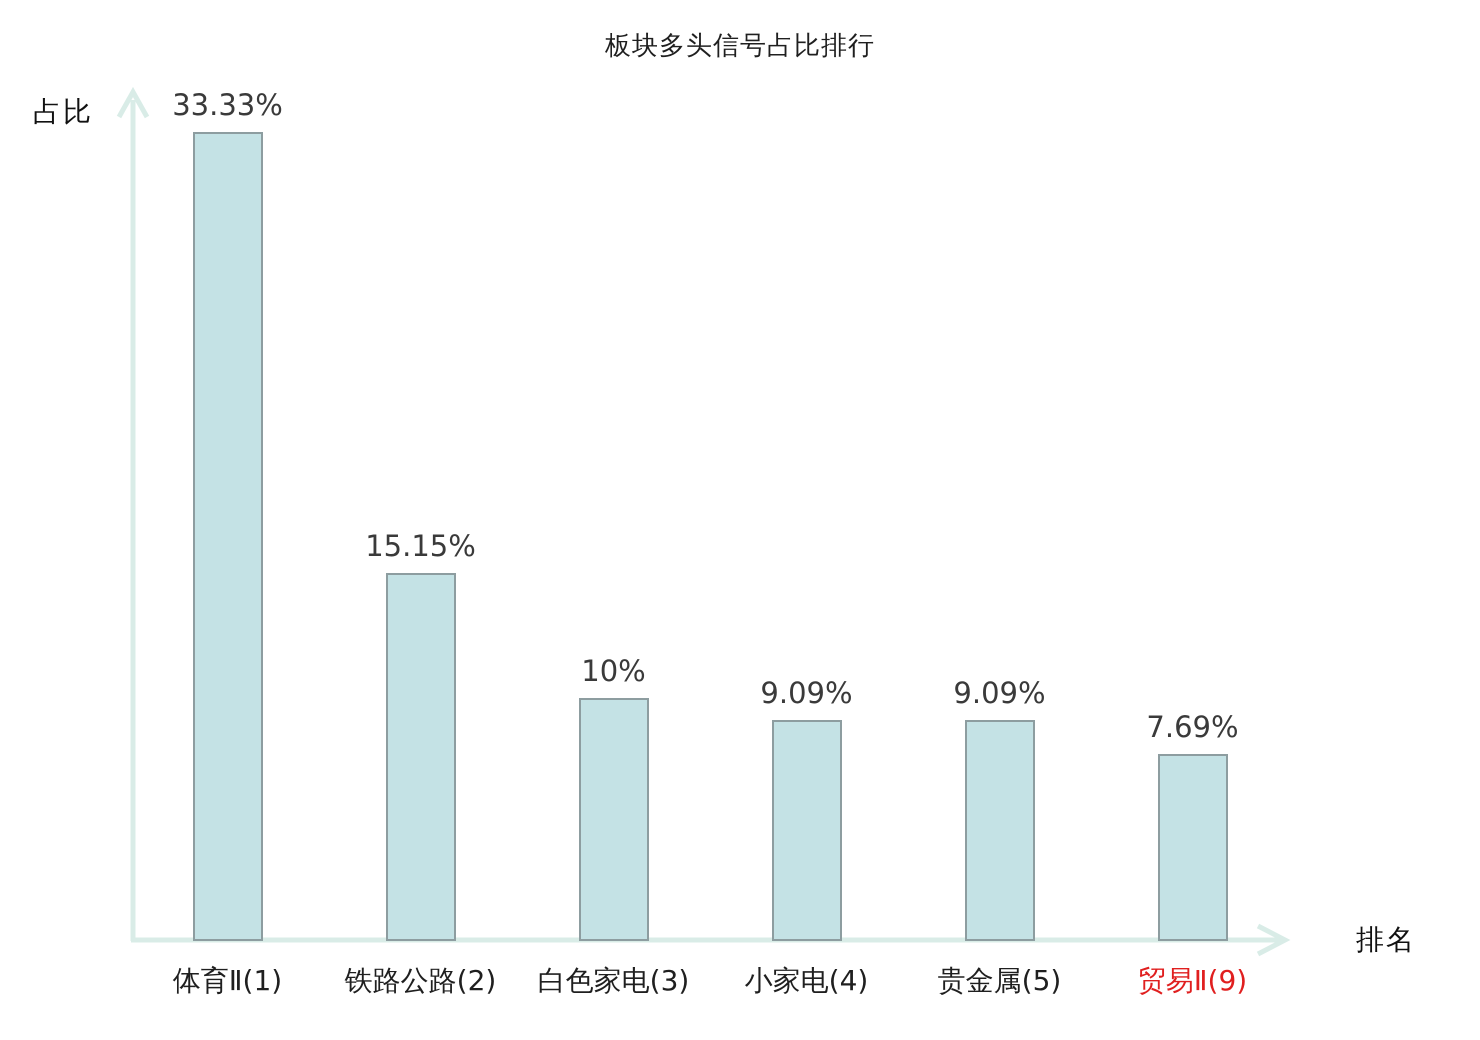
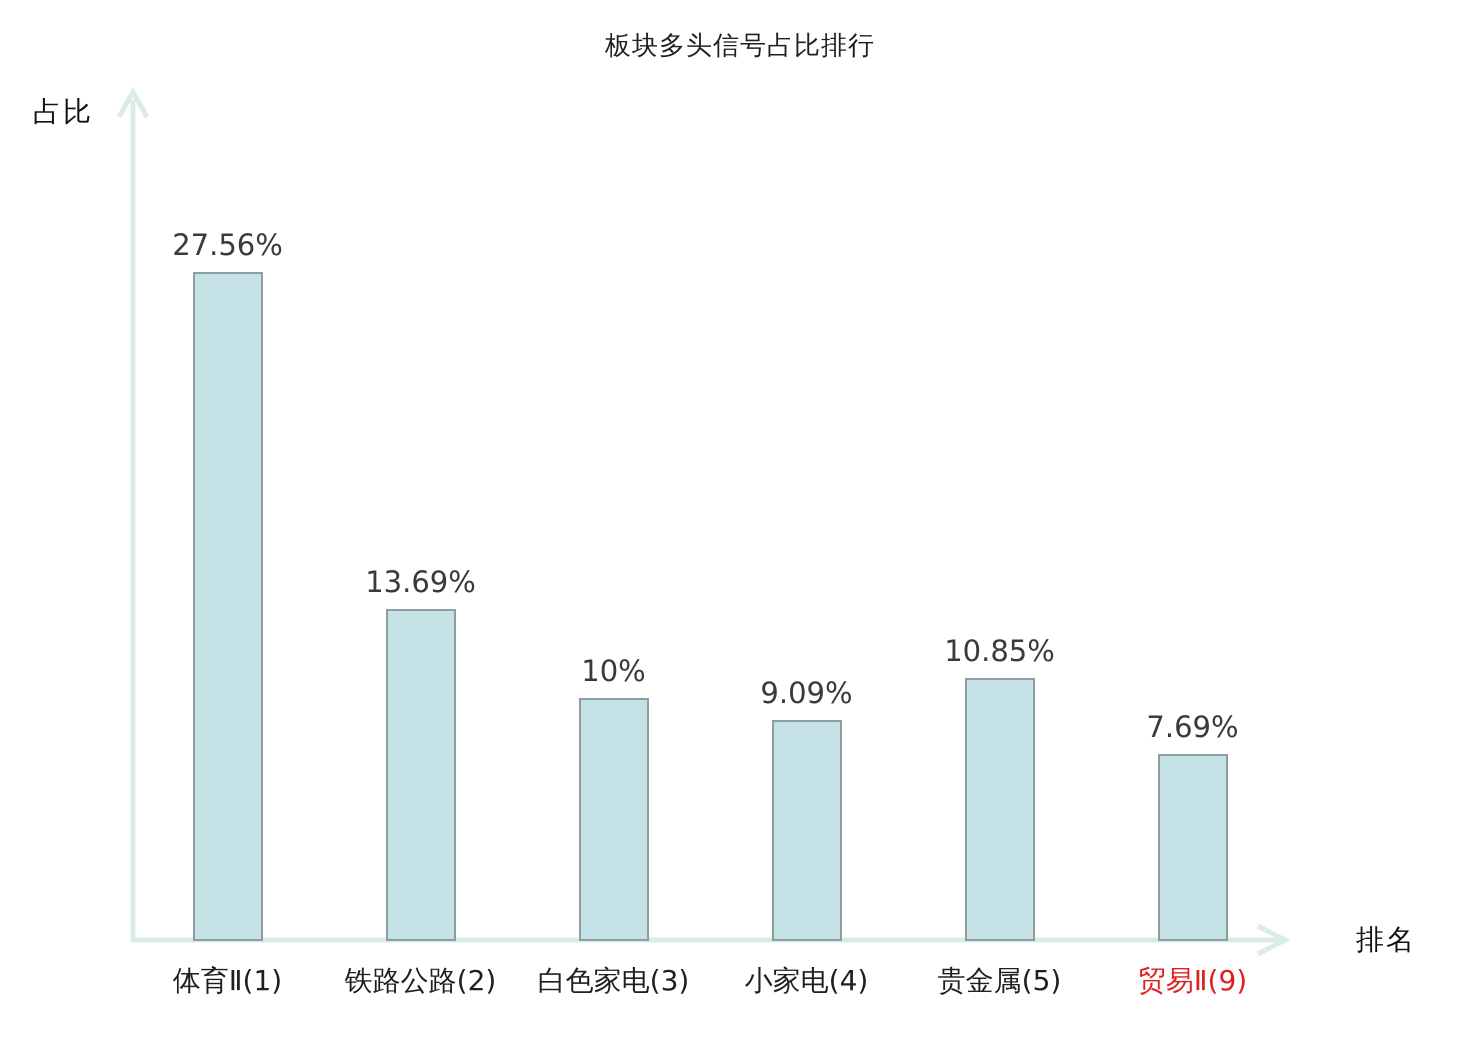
体育Ⅱ(1): 33.33% -> 27.56%
铁路公路(2): 15.15% -> 13.69%
贵金属(5): 9.09% -> 10.85%
